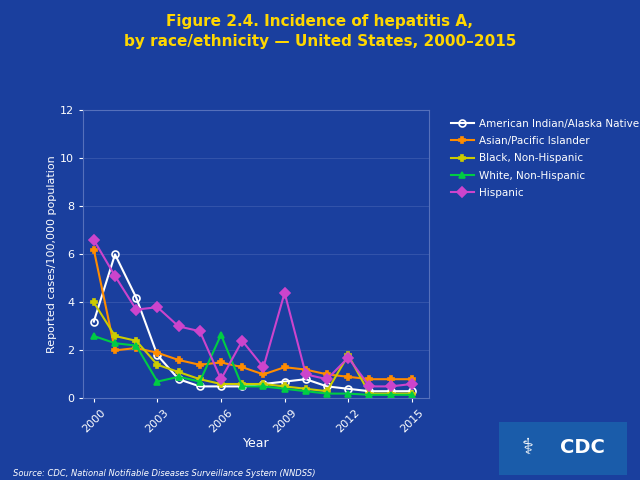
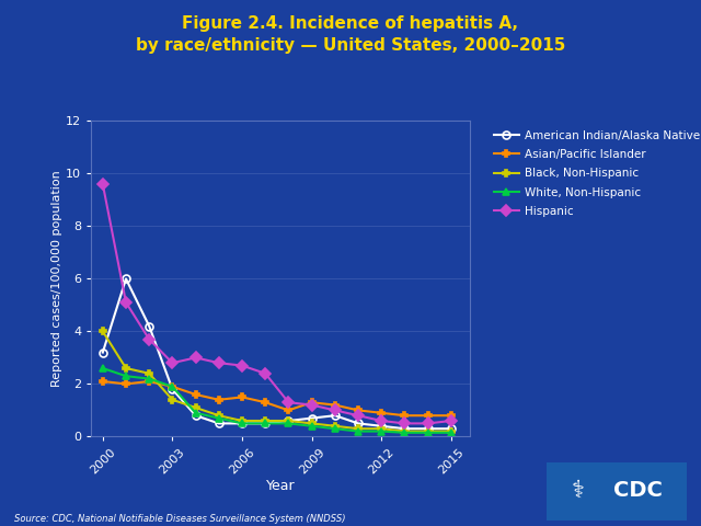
Asian/Pacific Islander/2000: 6.2 -> 2.1
Hispanic/2000: 6.6 -> 9.6
White, Non-Hispanic/2003: 0.70 -> 1.90
Hispanic/2003: 3.8 -> 2.8
White, Non-Hispanic/2006: 2.65 -> 0.50
Hispanic/2006: 0.8 -> 2.7
Hispanic/2009: 4.4 -> 1.2
Black, Non-Hispanic/2012: 1.8 -> 0.3
Hispanic/2012: 1.7 -> 0.6
